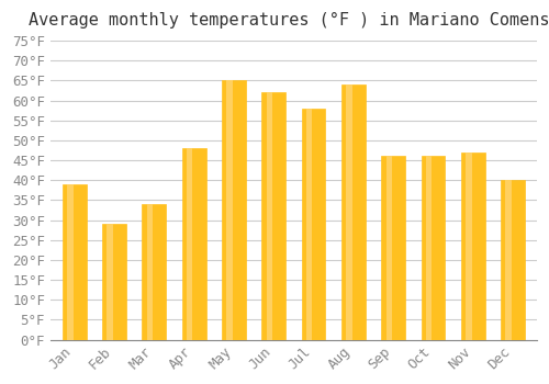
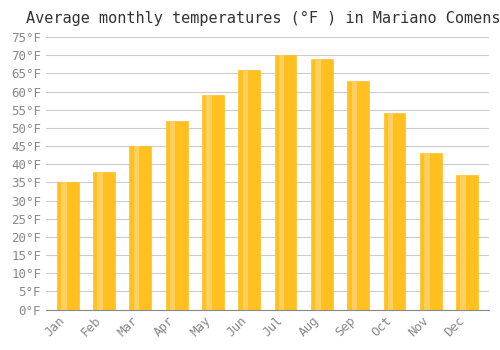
Jan: 39°F -> 35°F
Feb: 29°F -> 38°F
Mar: 34°F -> 45°F
Apr: 48°F -> 52°F
May: 65°F -> 59°F
Jun: 62°F -> 66°F
Jul: 58°F -> 70°F
Aug: 64°F -> 69°F
Sep: 46°F -> 63°F
Oct: 46°F -> 54°F
Nov: 47°F -> 43°F
Dec: 40°F -> 37°F
